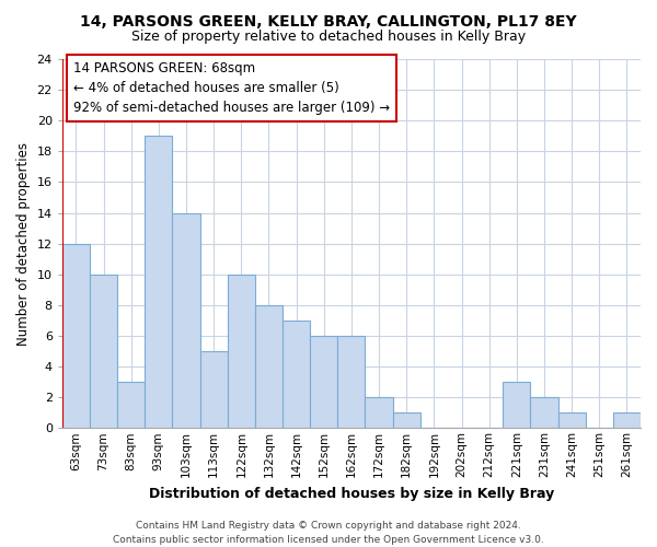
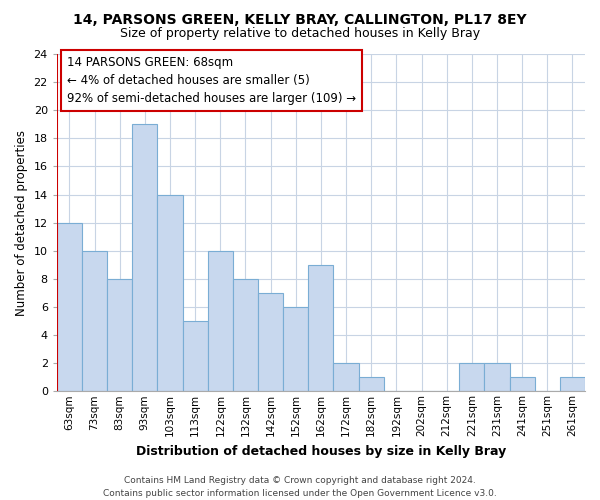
83sqm: 3 -> 8
162sqm: 6 -> 9
221sqm: 3 -> 2
